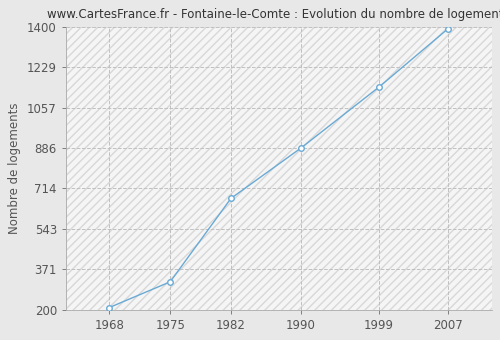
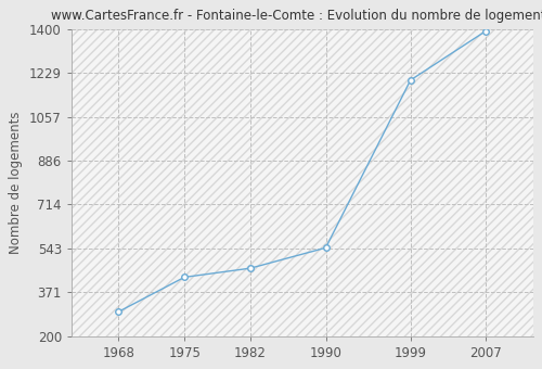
1968: 209 -> 295
1975: 318 -> 430
1982: 672 -> 465
1990: 884 -> 545
1999: 1143 -> 1200
